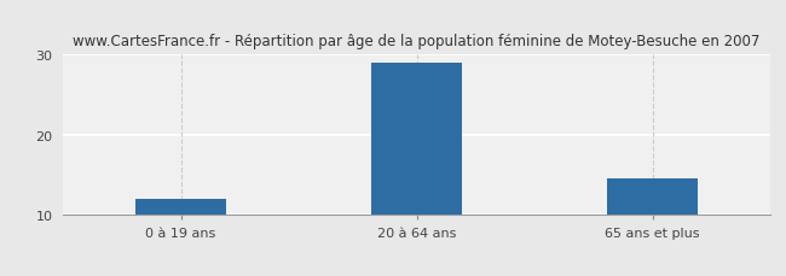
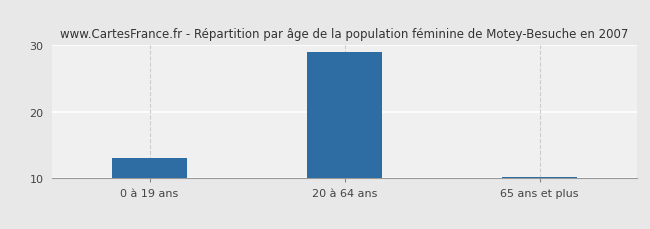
0 à 19 ans: 12.0 -> 13.0
65 ans et plus: 14.6 -> 10.2
